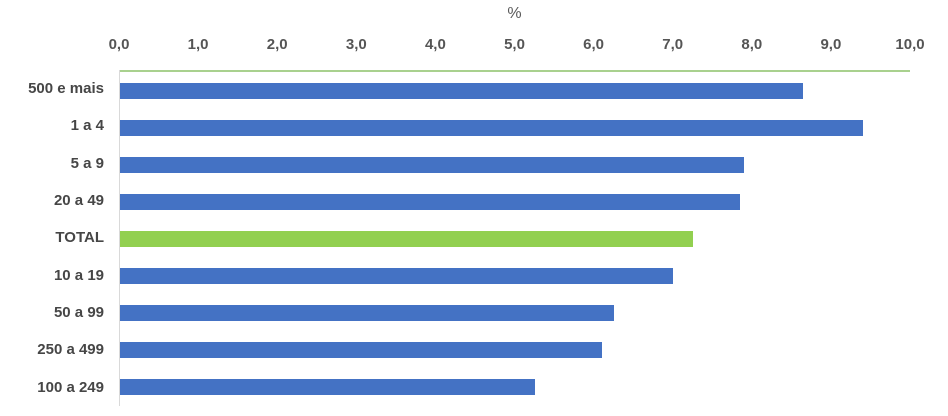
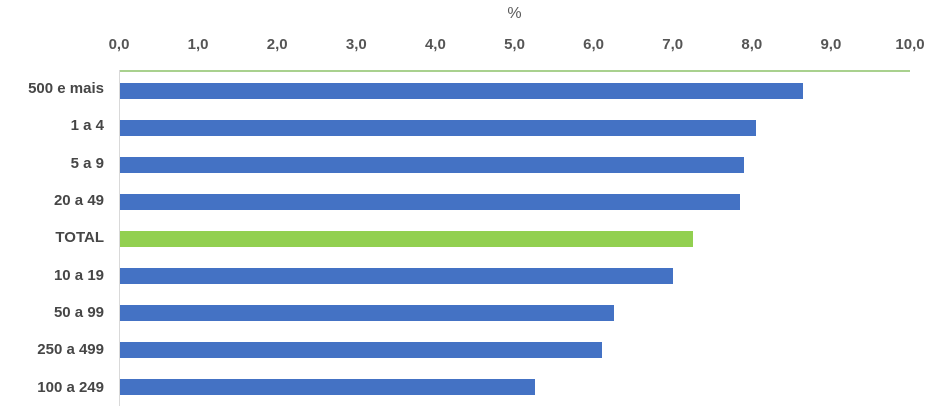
1 a 4: 9,4 -> 8,1
